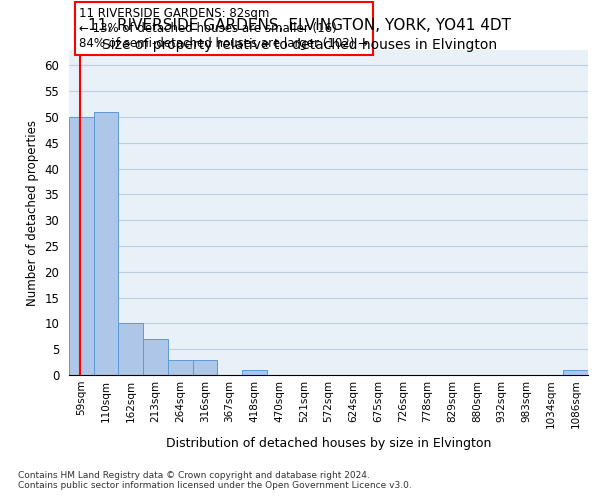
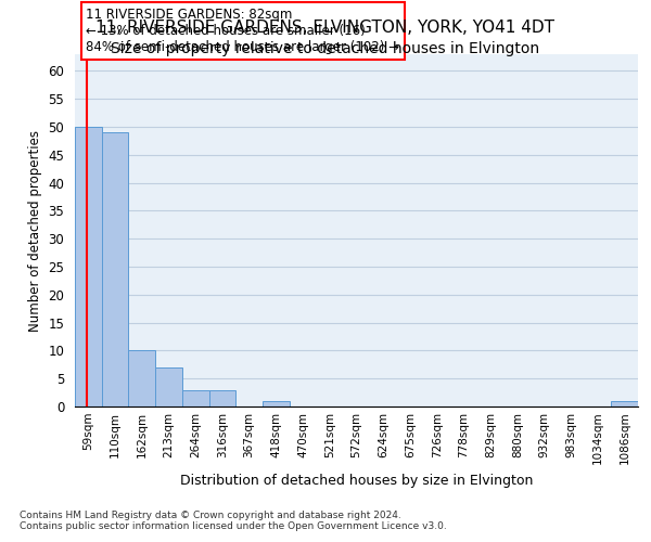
110sqm: 51 -> 49
